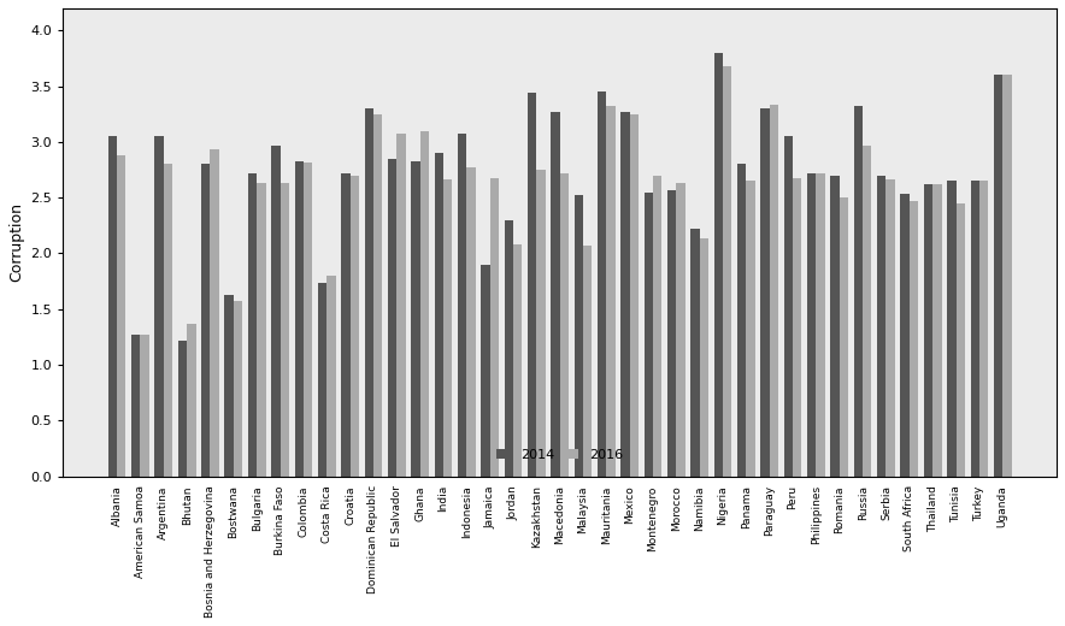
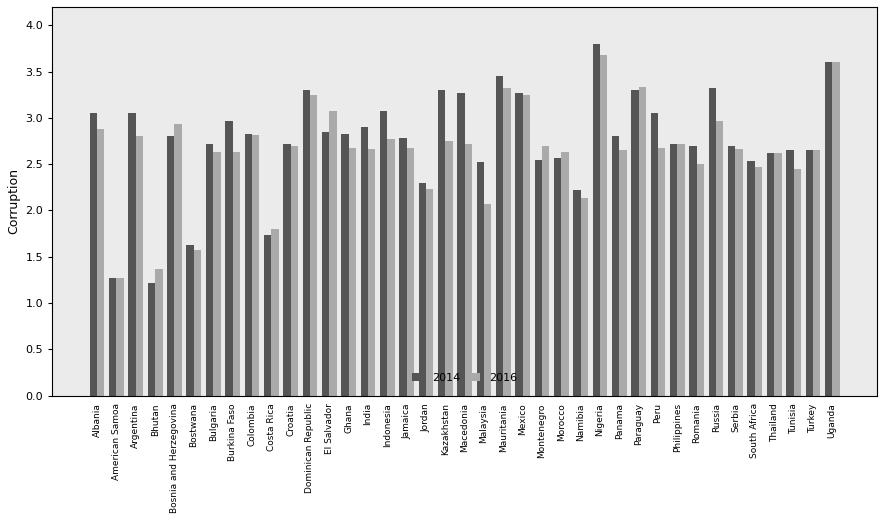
2016/Ghana: 3.10 -> 2.68
2014/Jamaica: 1.90 -> 2.78
2016/Jordan: 2.08 -> 2.23
2014/Kazakhstan: 3.44 -> 3.30
